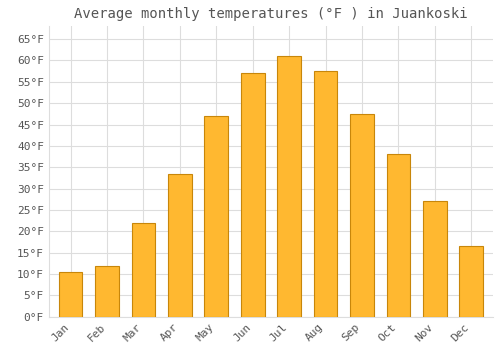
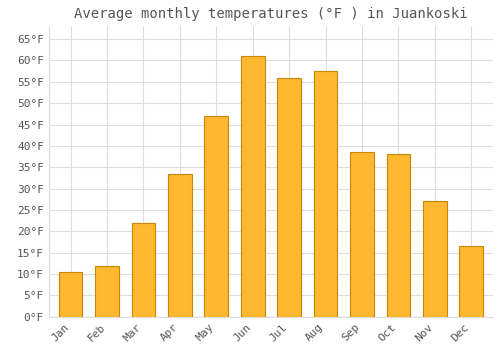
Jun: 57.0°F -> 61.0°F
Jul: 61.0°F -> 56.0°F
Sep: 47.5°F -> 38.5°F
